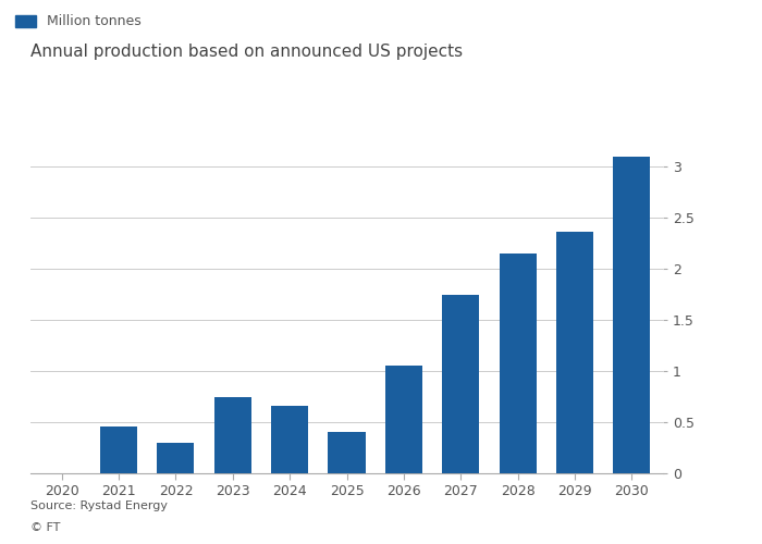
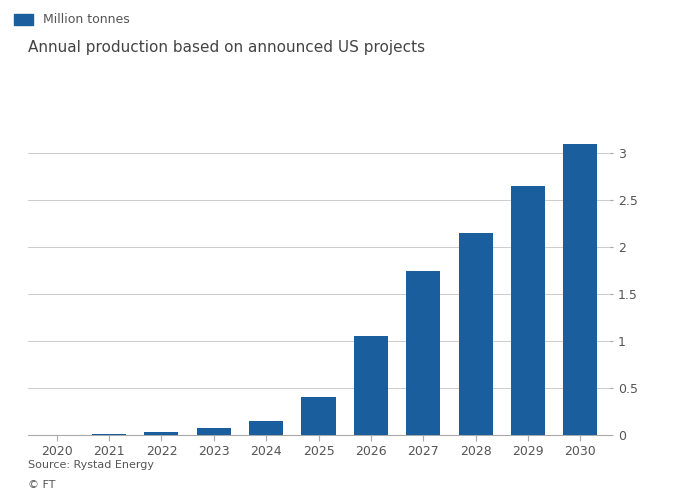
2021: 0.46 -> 0.01
2022: 0.30 -> 0.03
2023: 0.74 -> 0.07
2024: 0.66 -> 0.15
2029: 2.36 -> 2.65
